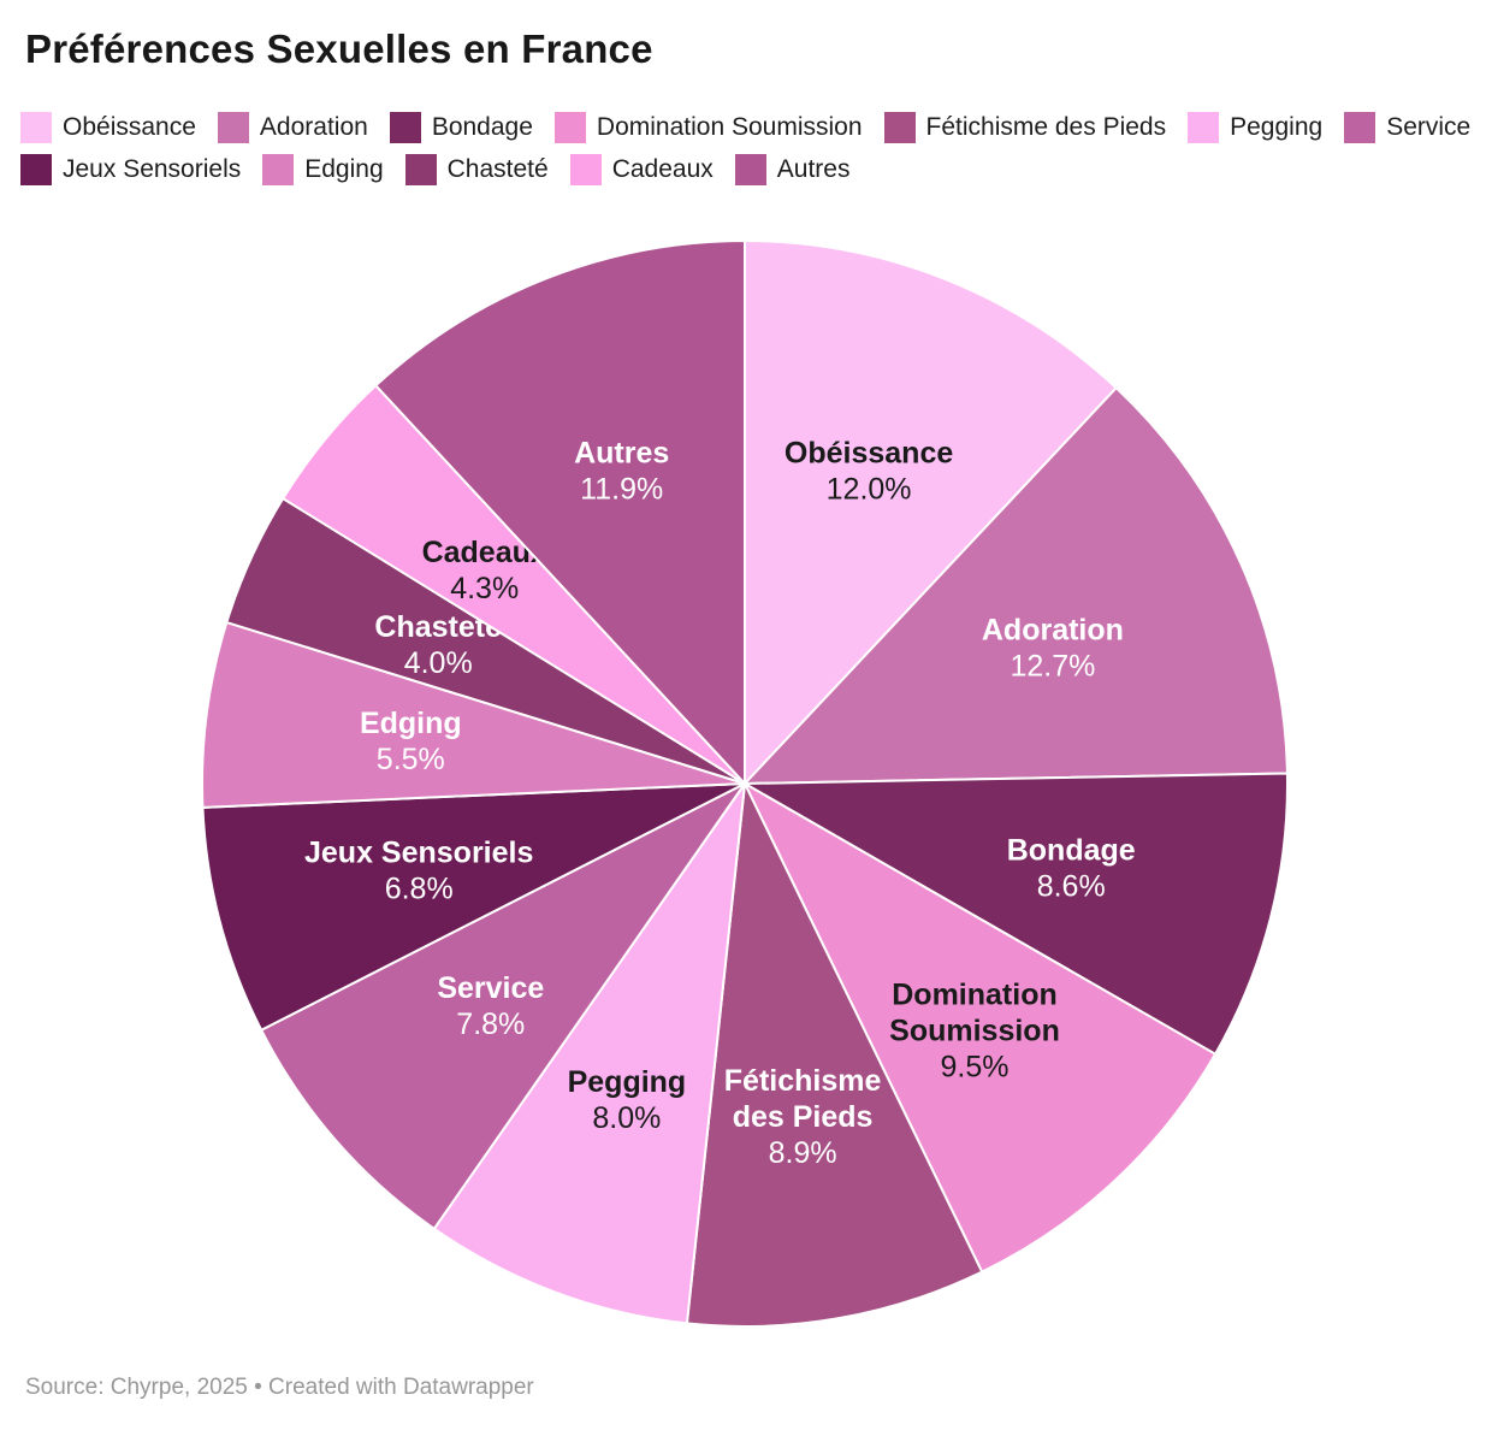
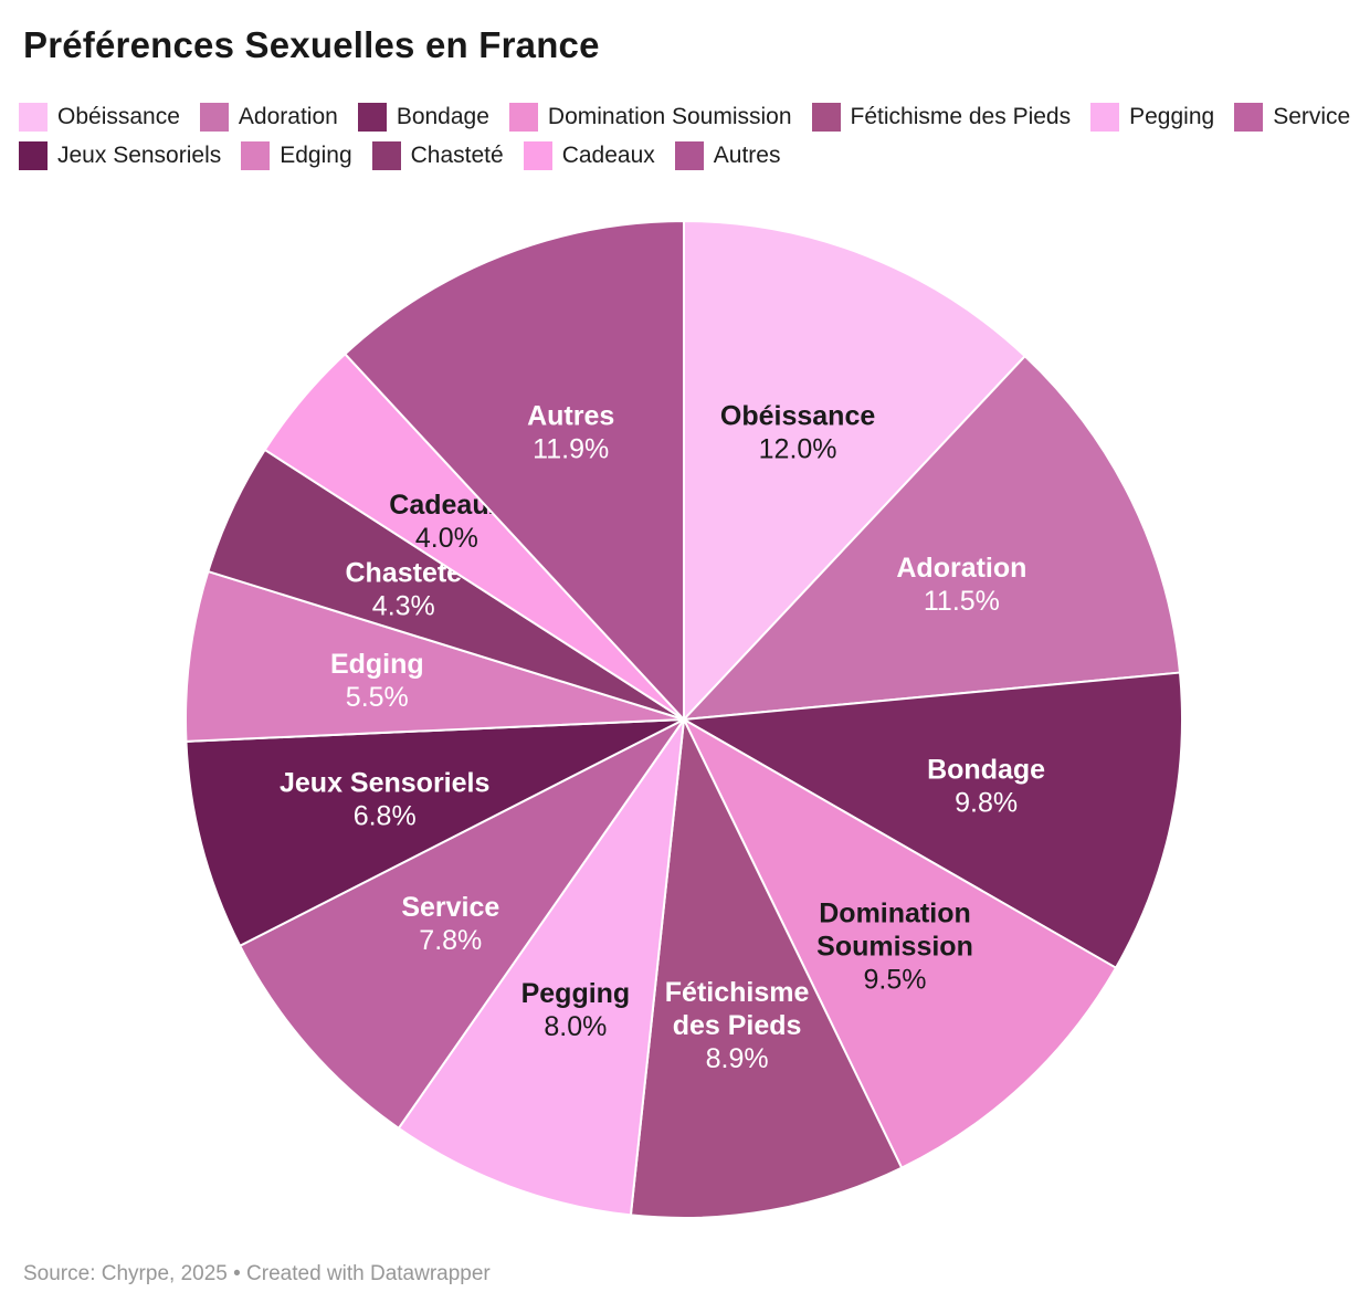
Adoration: 12.7% -> 11.5%
Bondage: 8.6% -> 9.8%
Chasteté: 4.0% -> 4.3%
Cadeaux: 4.3% -> 4.0%
